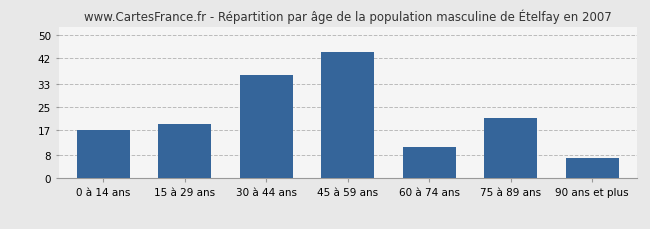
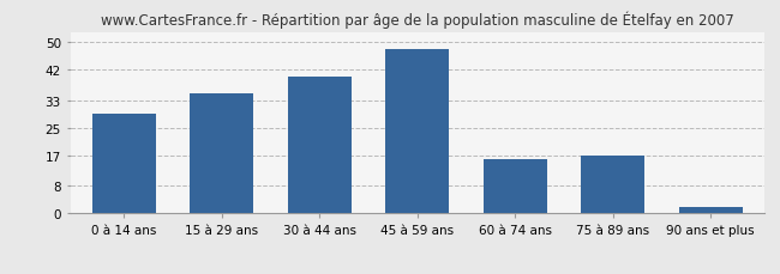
0 à 14 ans: 17 -> 29
15 à 29 ans: 19 -> 35
30 à 44 ans: 36 -> 40
45 à 59 ans: 44 -> 48
60 à 74 ans: 11 -> 16
75 à 89 ans: 21 -> 17
90 ans et plus: 7 -> 2
